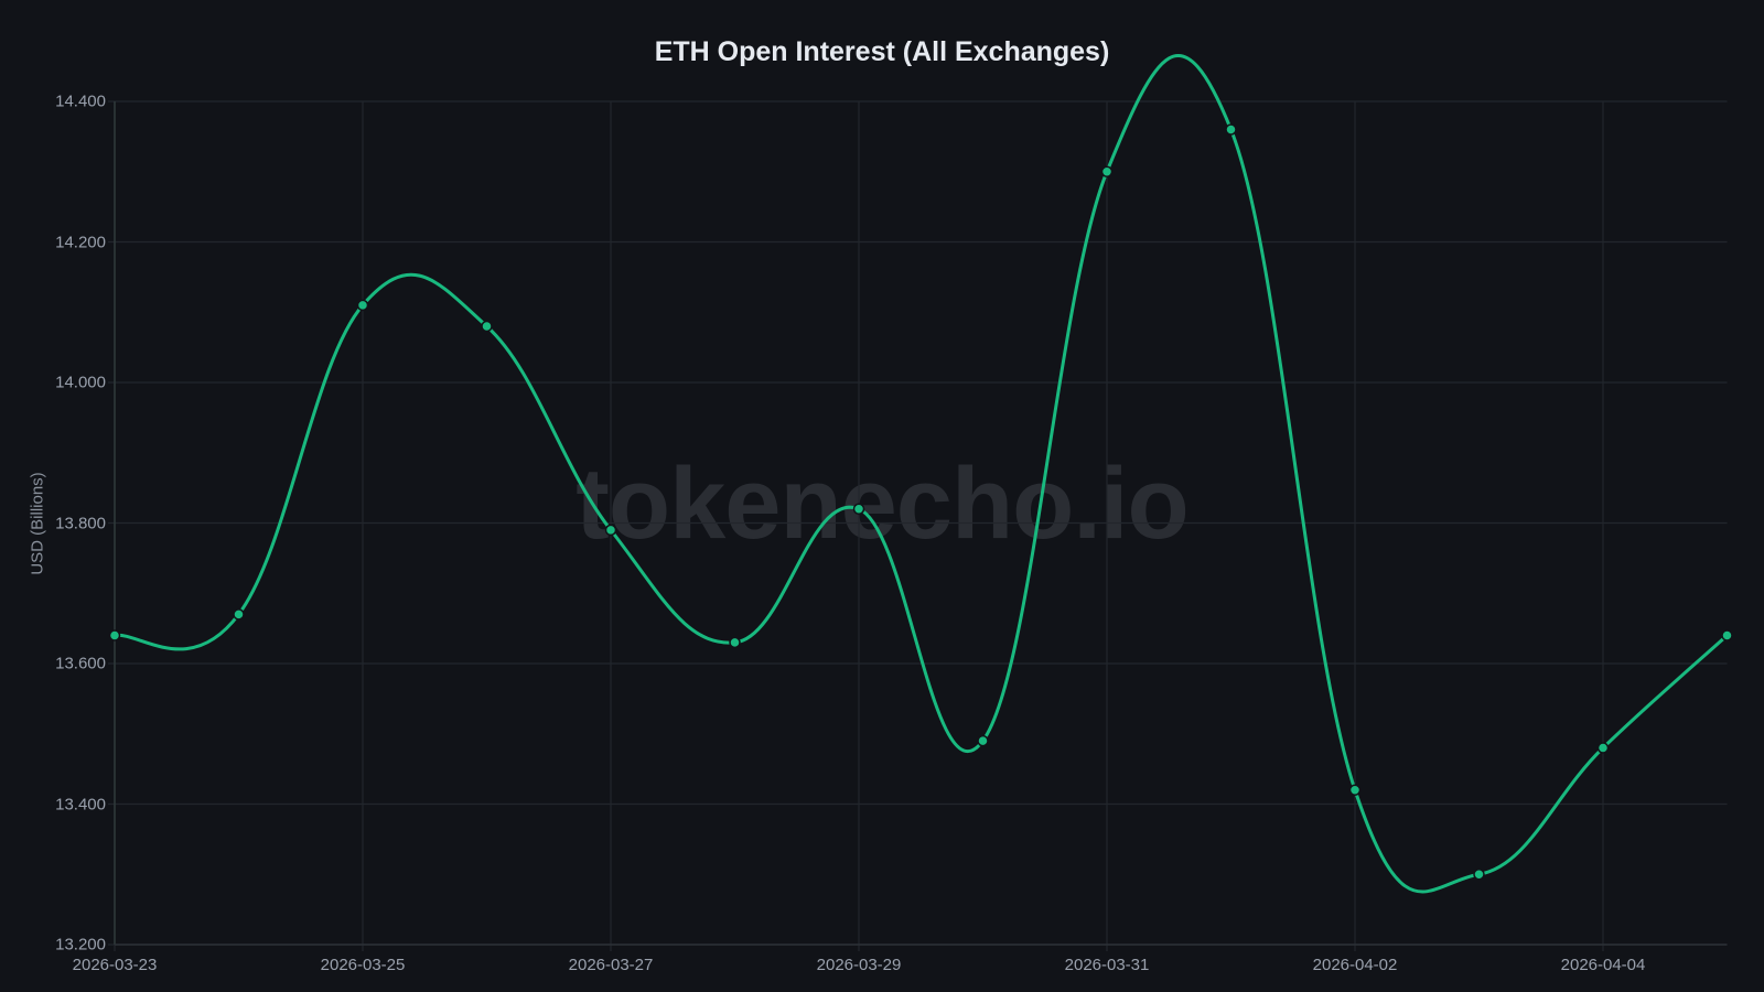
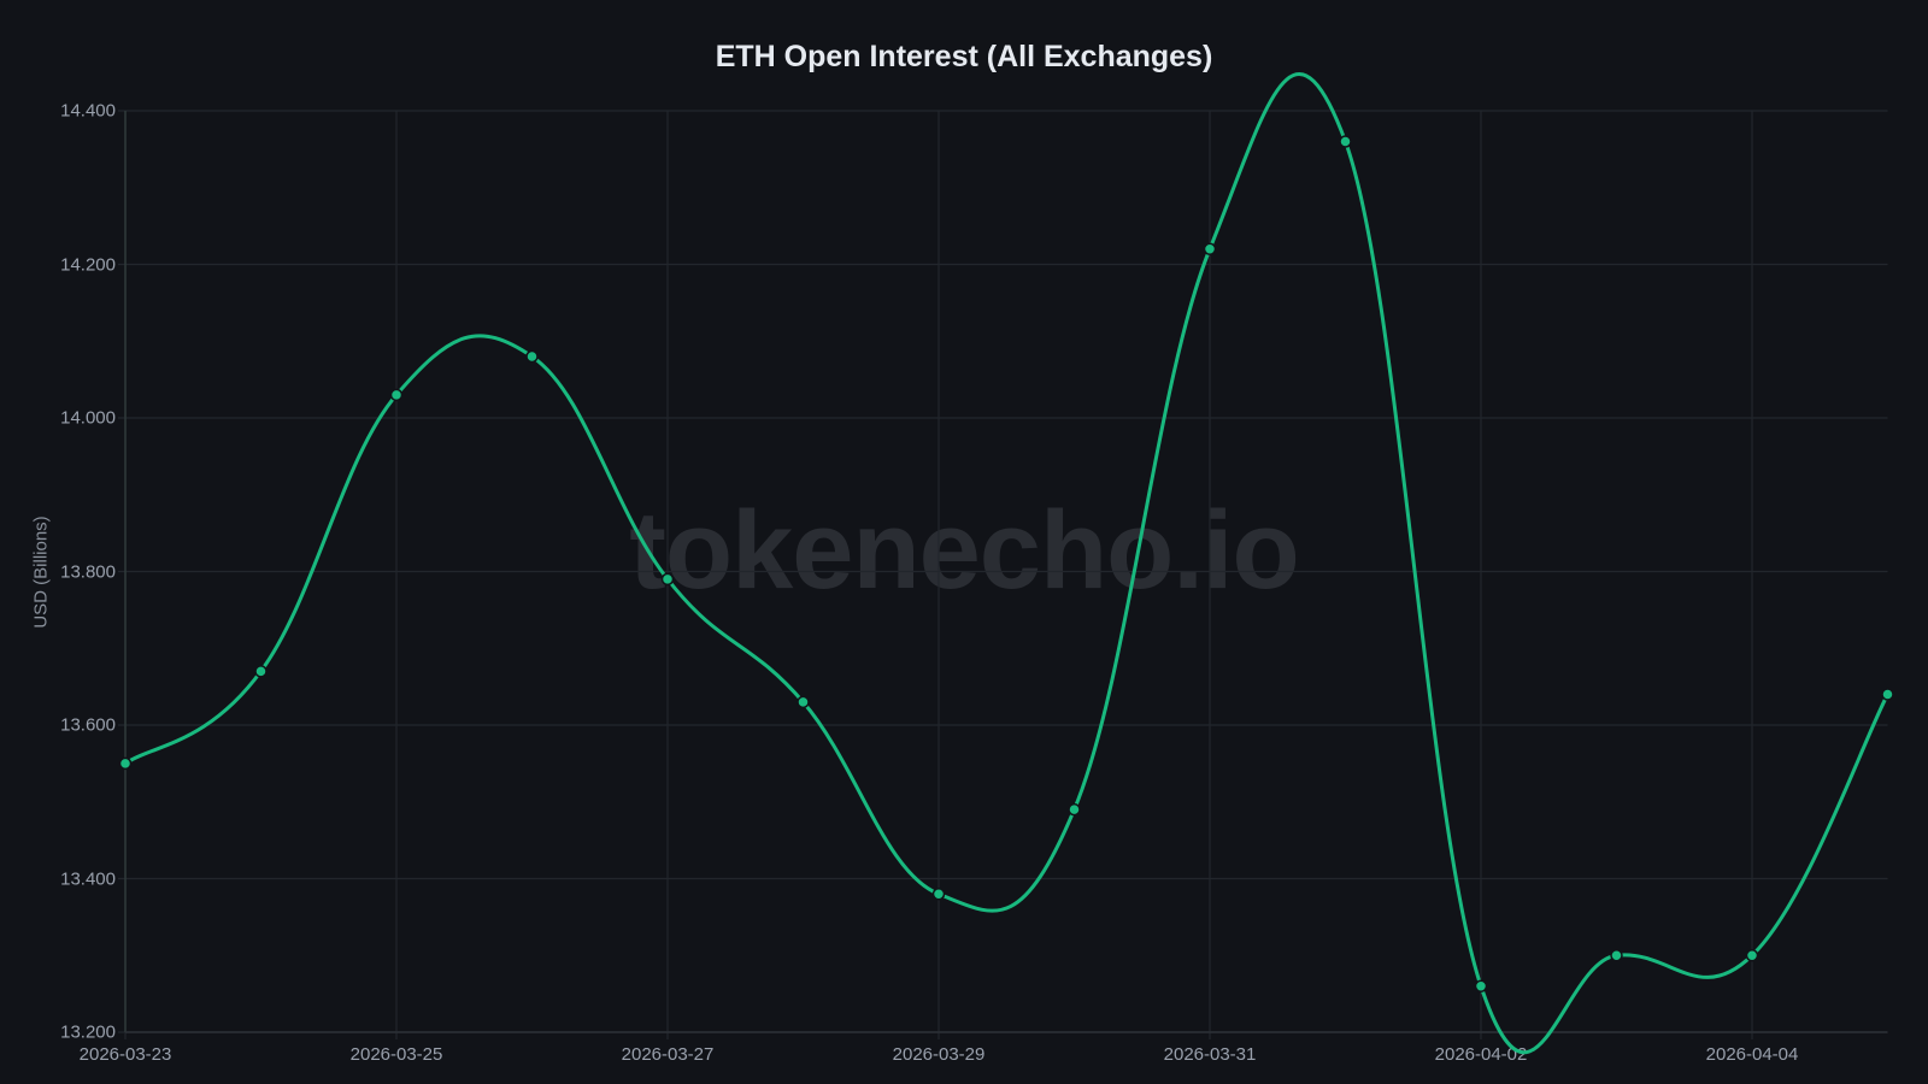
2026-03-23: 13.64 -> 13.55
2026-03-25: 14.11 -> 14.03
2026-03-29: 13.82 -> 13.38
2026-03-31: 14.30 -> 14.22
2026-04-02: 13.42 -> 13.26
2026-04-04: 13.48 -> 13.30
